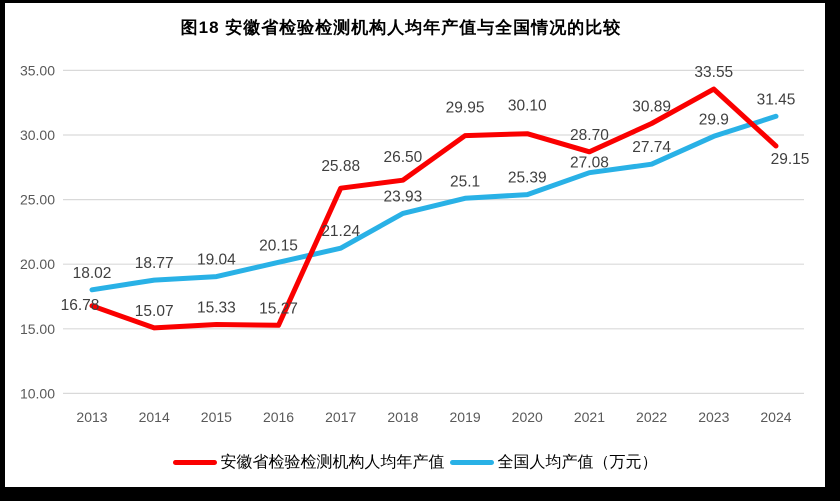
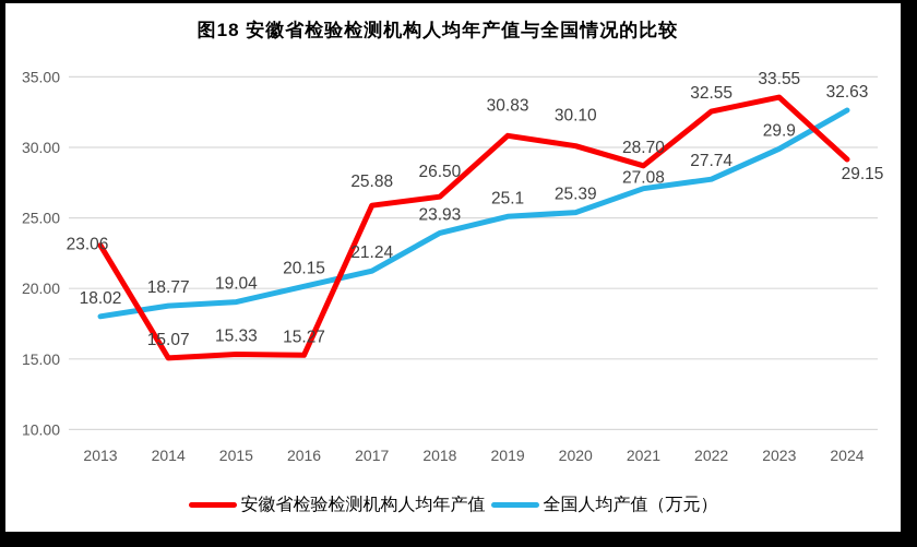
安徽省检验检测机构人均年产值/2013: 16.78 -> 23.06
安徽省检验检测机构人均年产值/2019: 29.95 -> 30.83
安徽省检验检测机构人均年产值/2022: 30.89 -> 32.55
全国人均产值（万元）/2024: 31.45 -> 32.63
